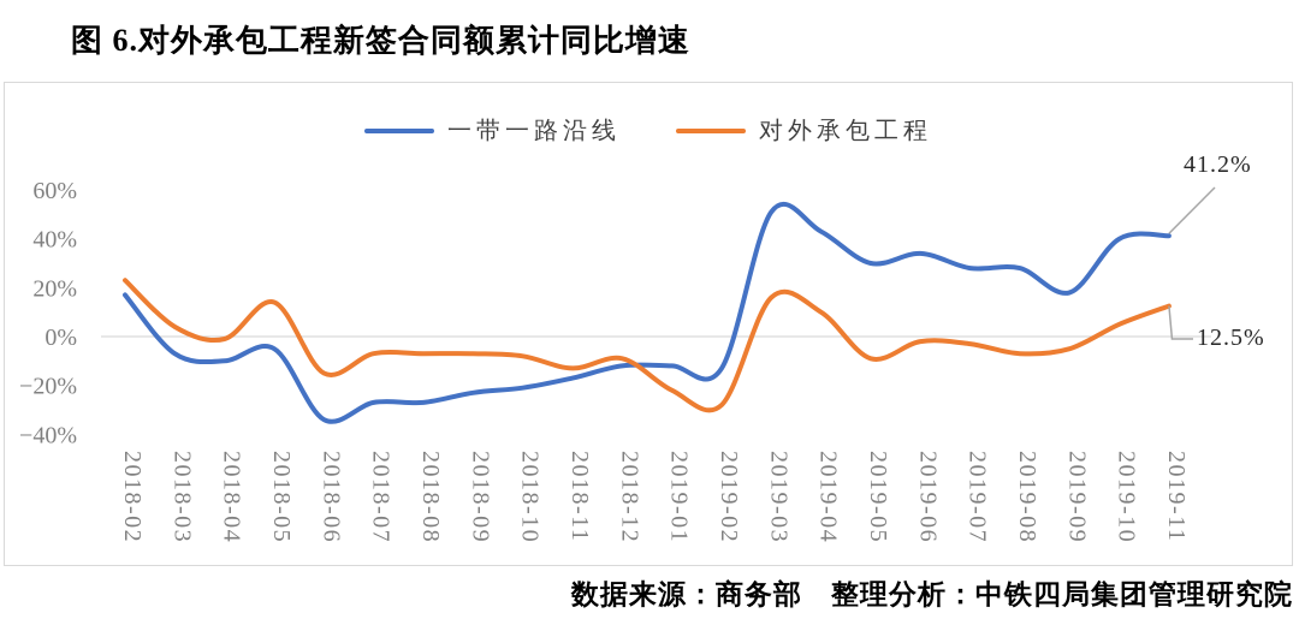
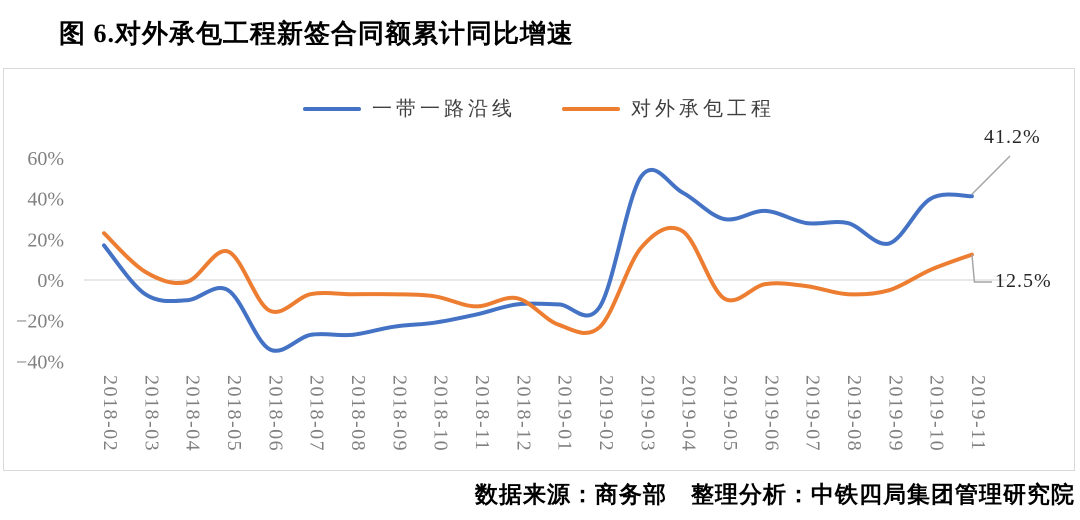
对外承包工程/2019-02: -28% -> -23%
对外承包工程/2019-04: 10% -> 24%
